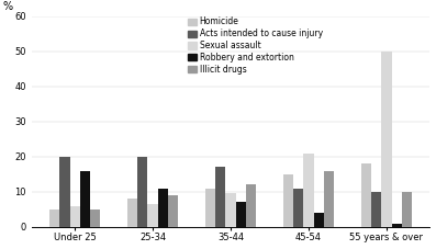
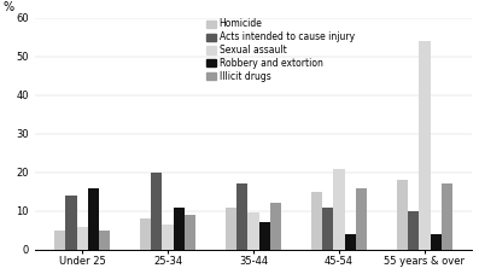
Acts intended to cause injury/Under 25: 20 -> 14
Sexual assault/55 years & over: 50.0 -> 54.0
Robbery and extortion/55 years & over: 1 -> 4
Illicit drugs/55 years & over: 10 -> 17
